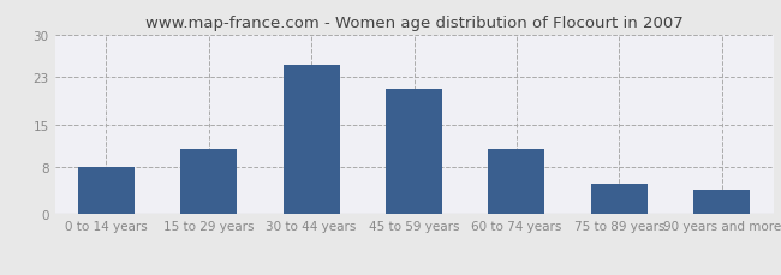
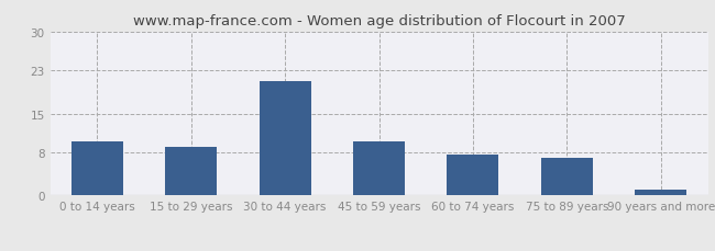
0 to 14 years: 8.0 -> 10.0
15 to 29 years: 11.0 -> 9.0
30 to 44 years: 25.0 -> 21.0
45 to 59 years: 21.0 -> 10.0
60 to 74 years: 11.0 -> 7.5
75 to 89 years: 5.0 -> 7.0
90 years and more: 4.0 -> 1.0
